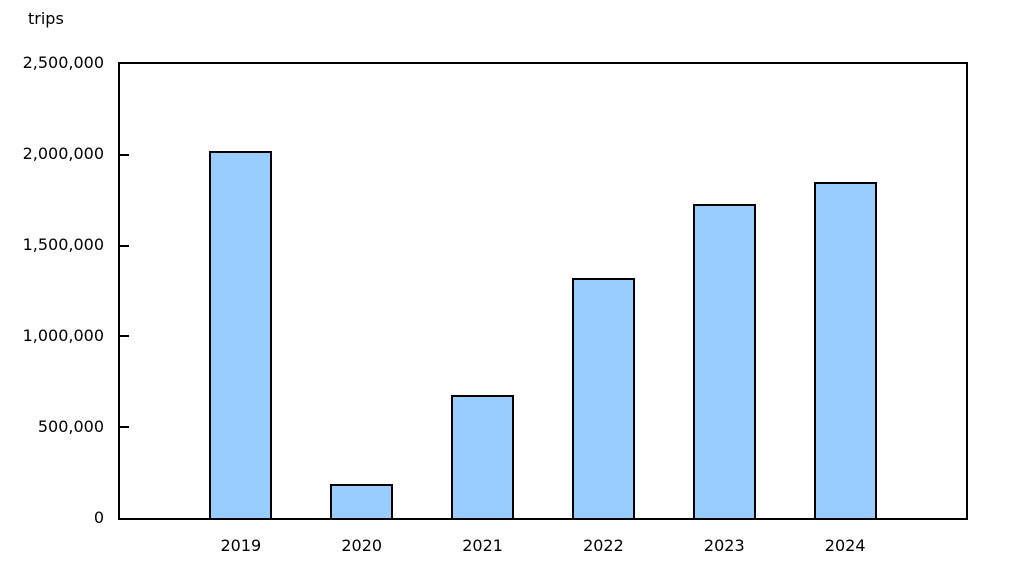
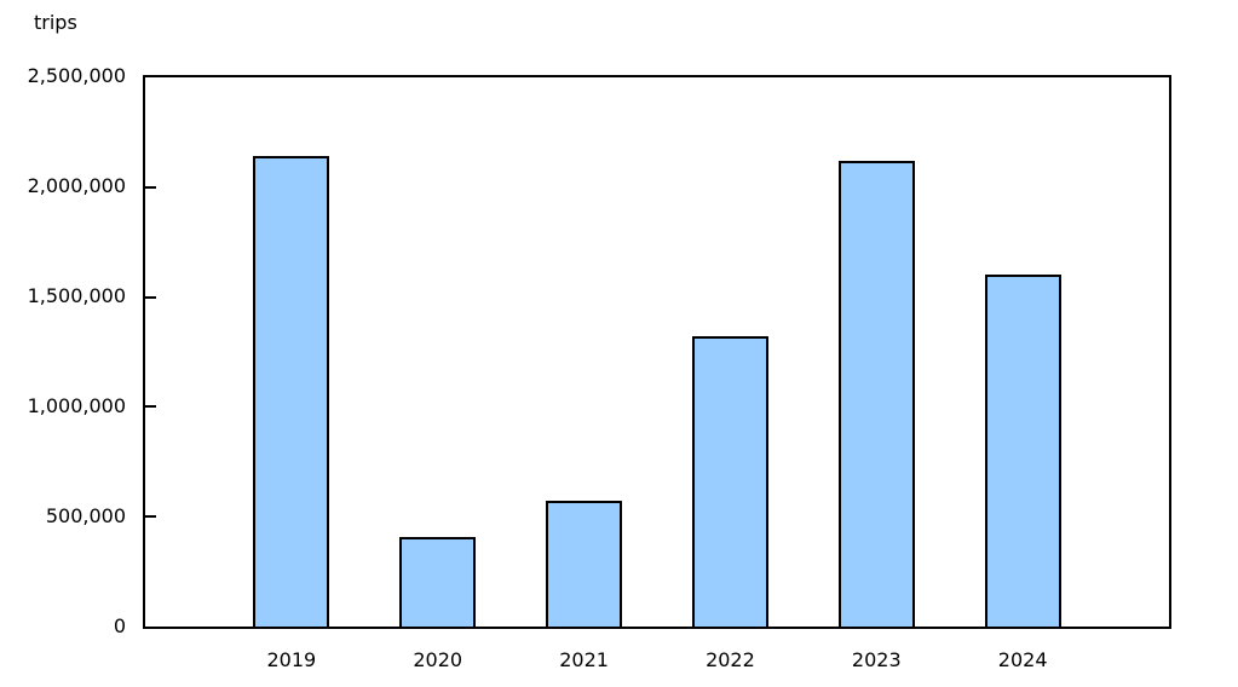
2019: 2020000 -> 2140000
2020: 180000 -> 410000
2021: 680000 -> 570000
2023: 1730000 -> 2120000
2024: 1850000 -> 1600000
